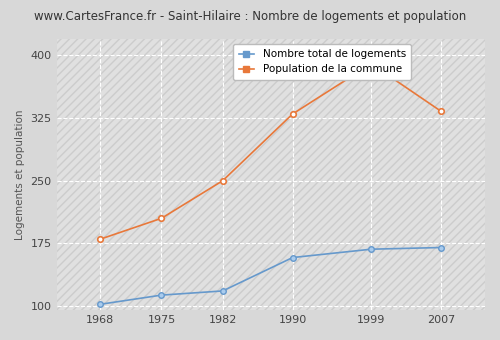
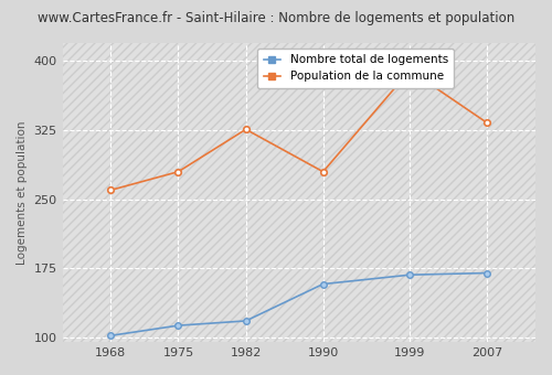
Population de la commune/1968: 180 -> 260
Population de la commune/1975: 205 -> 280
Population de la commune/1982: 250 -> 326
Population de la commune/1990: 330 -> 280
